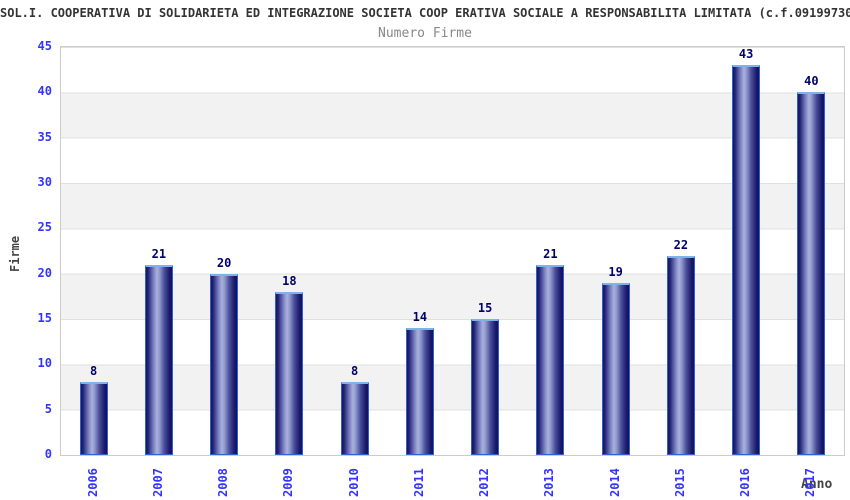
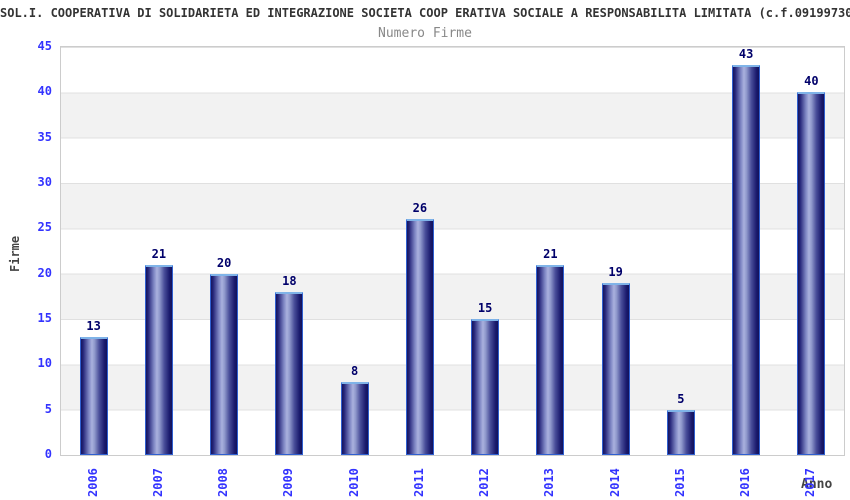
2006: 8 -> 13
2011: 14 -> 26
2015: 22 -> 5
